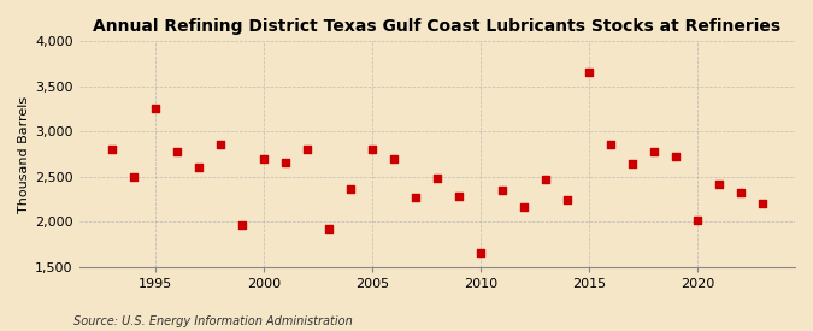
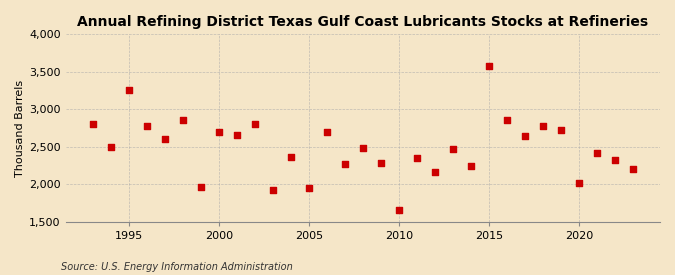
2005: 2,800 -> 1,950
2015: 3,660 -> 3,580
